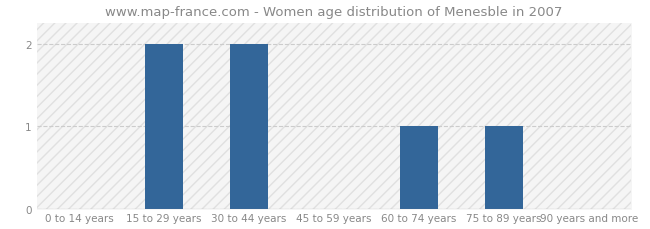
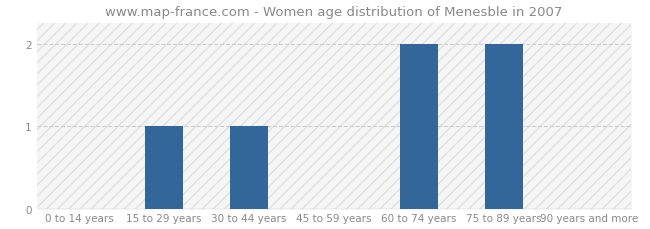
15 to 29 years: 2 -> 1
30 to 44 years: 2 -> 1
60 to 74 years: 1 -> 2
75 to 89 years: 1 -> 2
